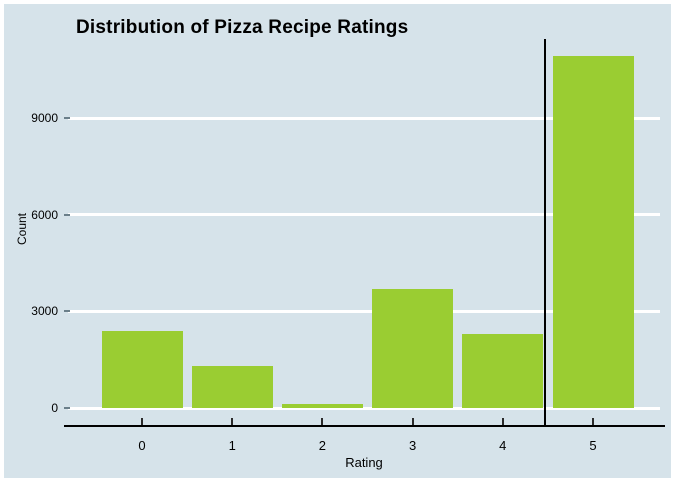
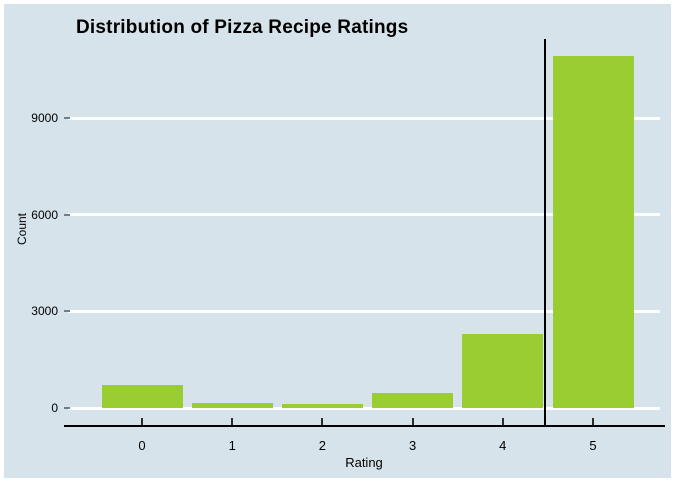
0: 2400 -> 700
1: 1300 -> 200
3: 3700 -> 500
